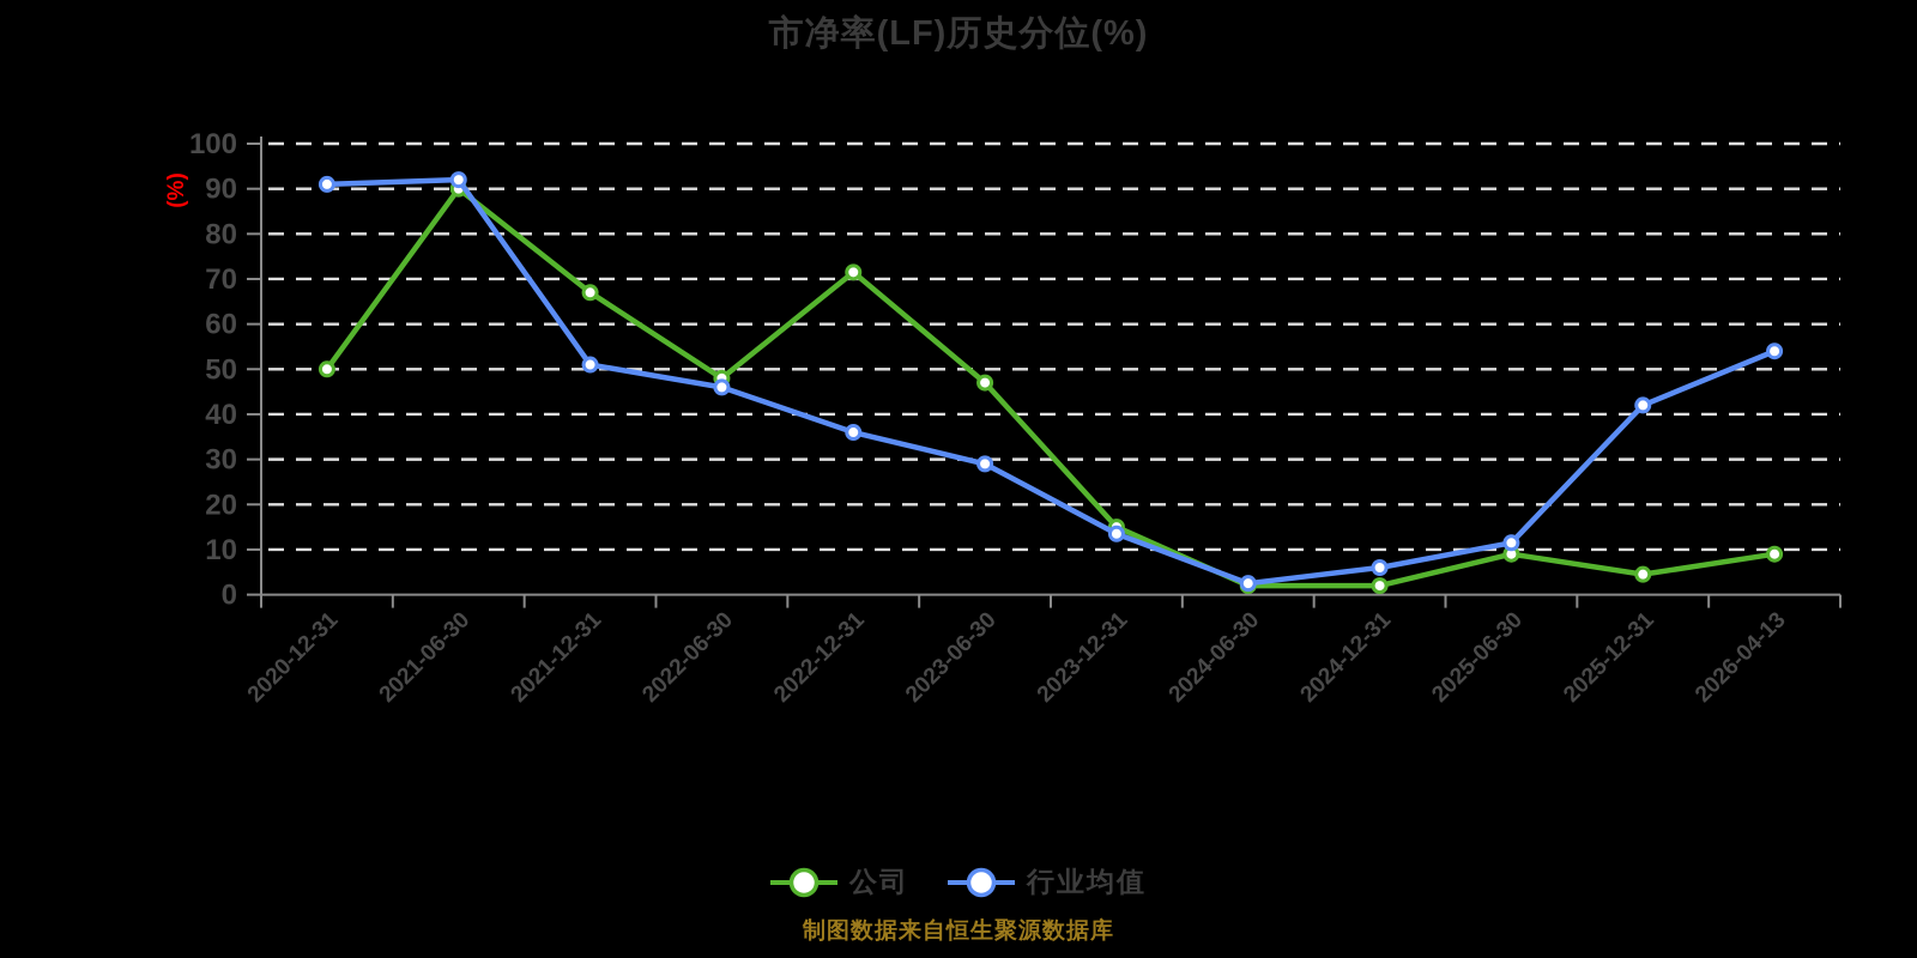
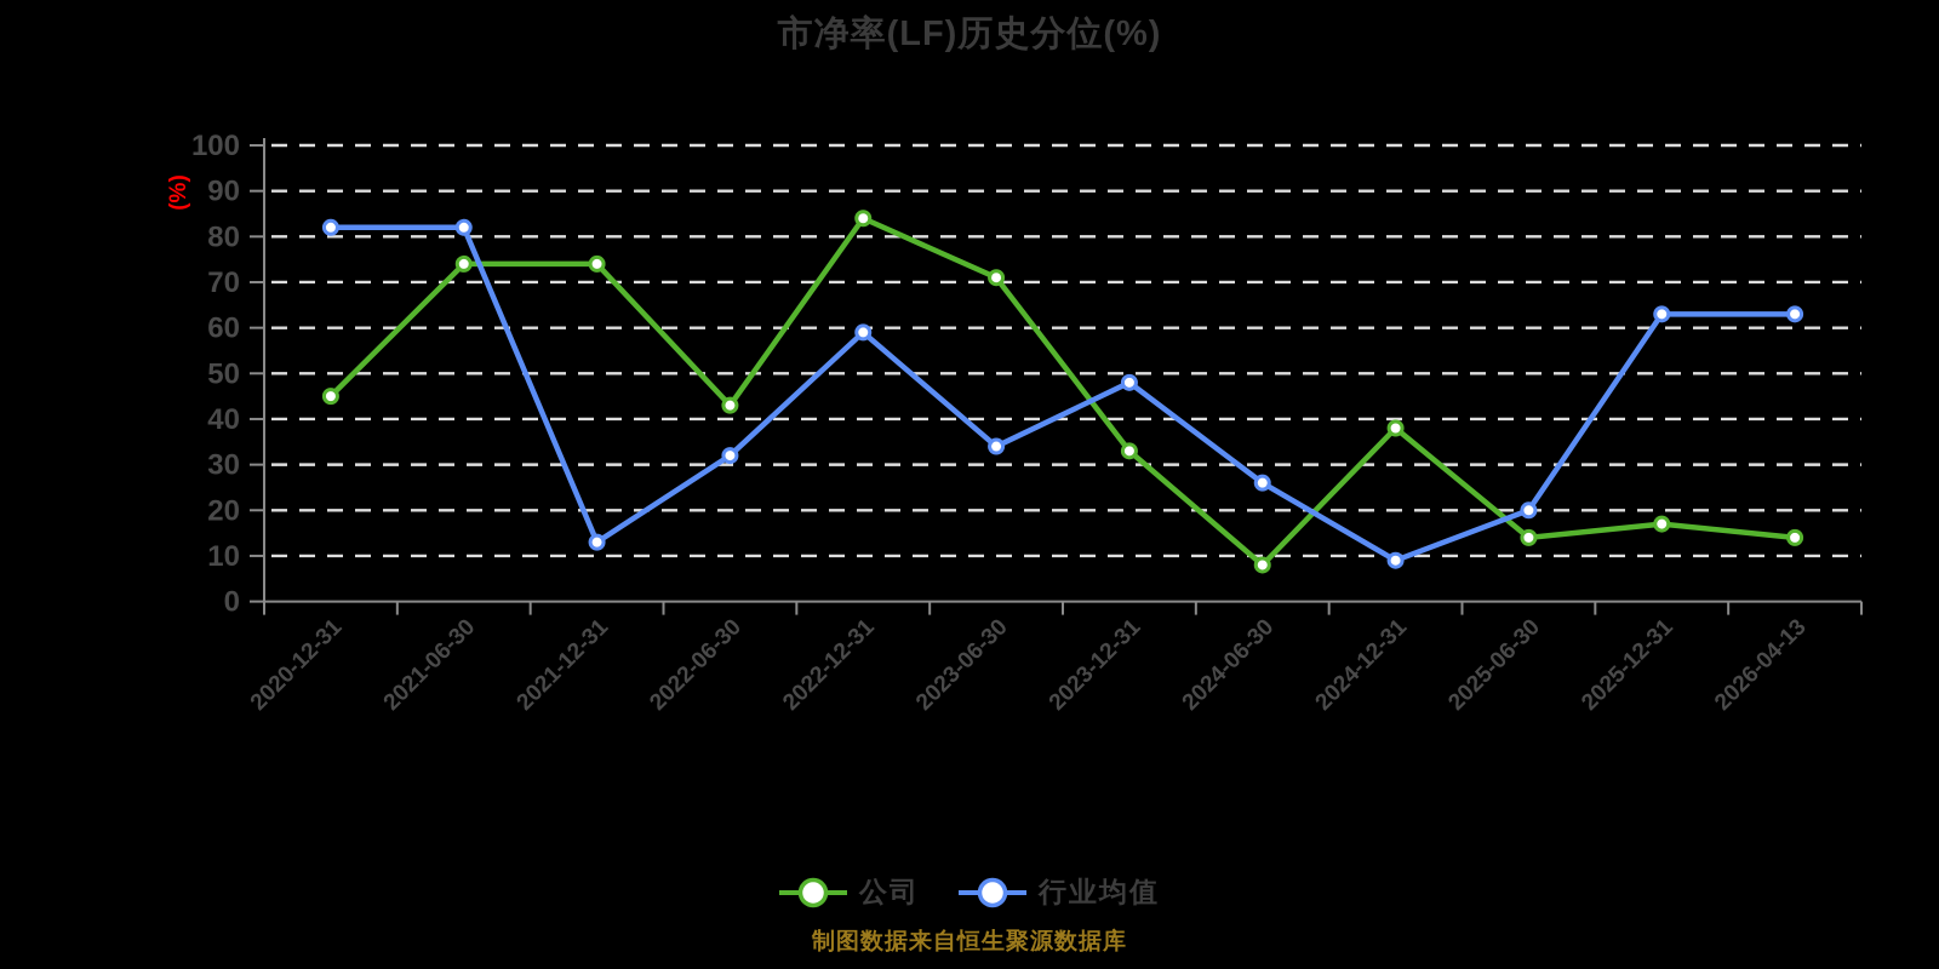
公司/2020-12-31: 50 -> 45
行业均值/2020-12-31: 91 -> 82
公司/2021-06-30: 90 -> 74
行业均值/2021-06-30: 92 -> 82
公司/2021-12-31: 67 -> 74
行业均值/2021-12-31: 51 -> 13
公司/2022-06-30: 48 -> 43
行业均值/2022-06-30: 46 -> 32
公司/2022-12-31: 72 -> 84
行业均值/2022-12-31: 36 -> 59
公司/2023-06-30: 47 -> 71
行业均值/2023-06-30: 29 -> 34
公司/2023-12-31: 15 -> 33
行业均值/2023-12-31: 14 -> 48
公司/2024-06-30: 2 -> 8
行业均值/2024-06-30: 2 -> 26
公司/2024-12-31: 2 -> 38
行业均值/2024-12-31: 6 -> 9
公司/2025-06-30: 9 -> 14
行业均值/2025-06-30: 12 -> 20
公司/2025-12-31: 4 -> 17
行业均值/2025-12-31: 42 -> 63
公司/2026-04-13: 9 -> 14
行业均值/2026-04-13: 54 -> 63
